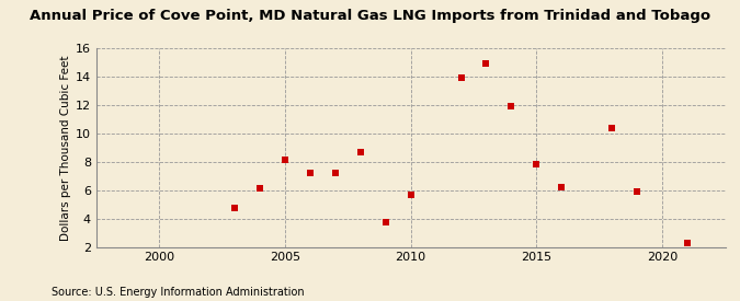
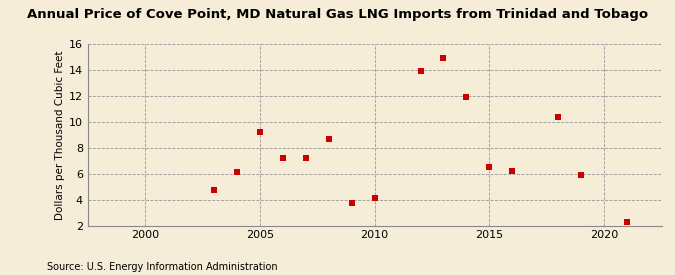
2005: 8.1 -> 9.2
2010: 5.7 -> 4.1
2015: 7.8 -> 6.5
